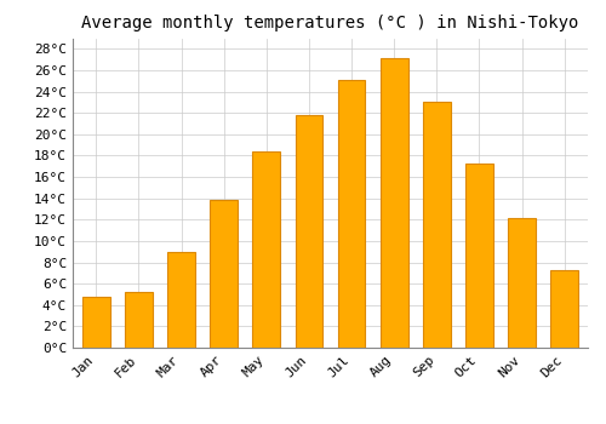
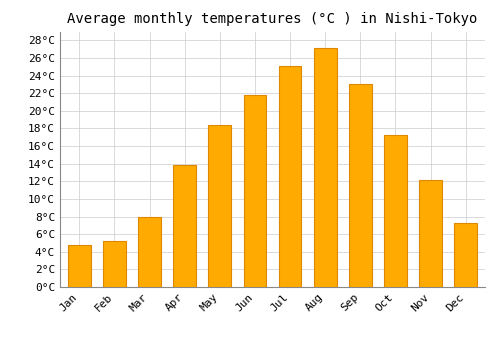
Mar: 9.0°C -> 8.0°C
